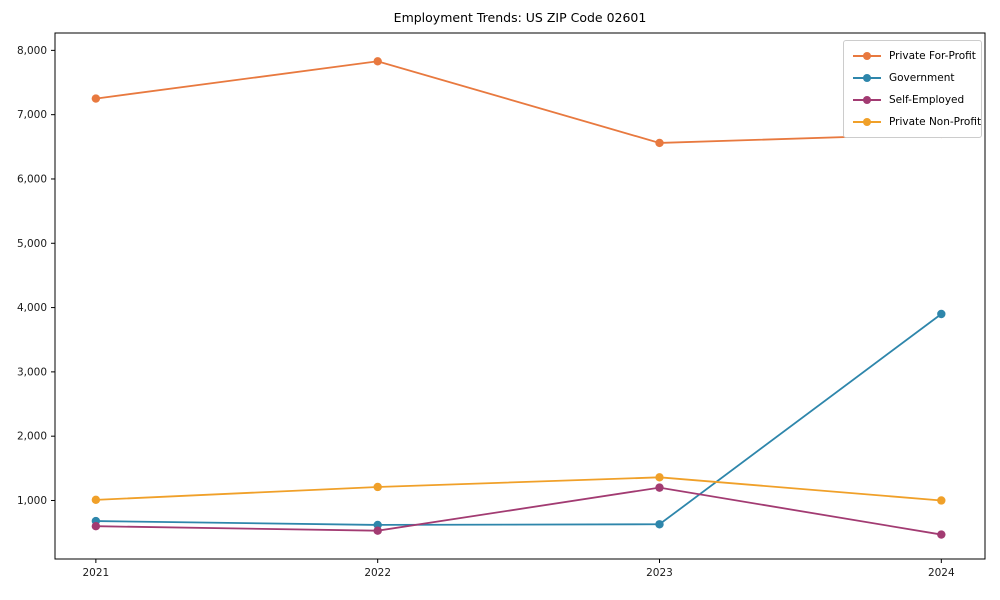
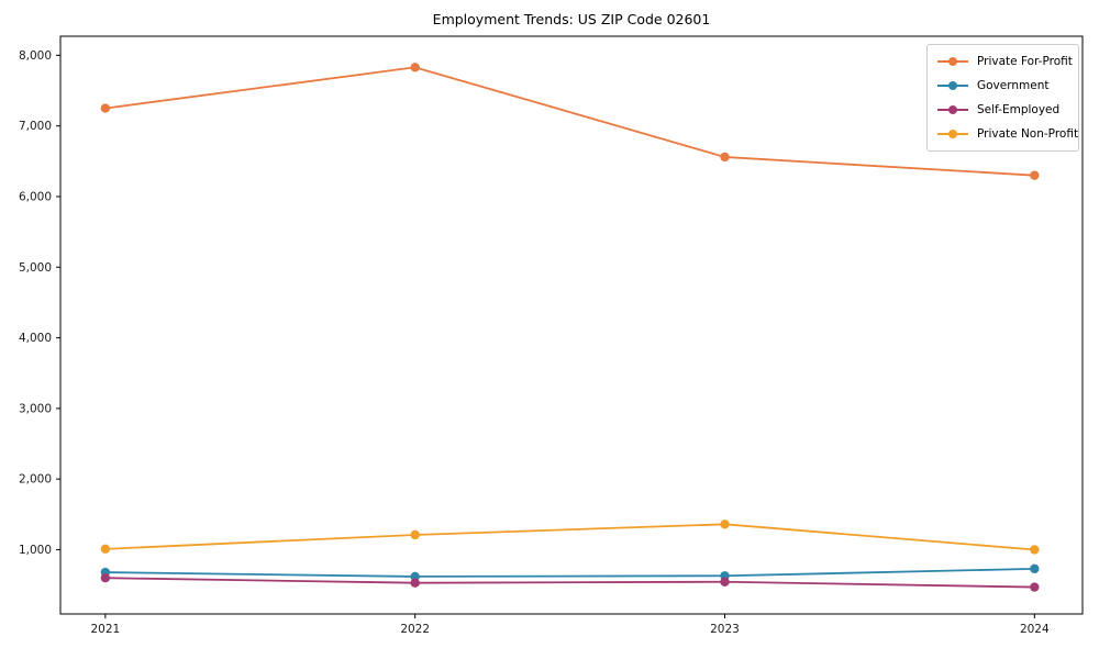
Self-Employed/2023: 1200 -> 500
Private For-Profit/2024: 6700 -> 6300
Government/2024: 3900 -> 700
